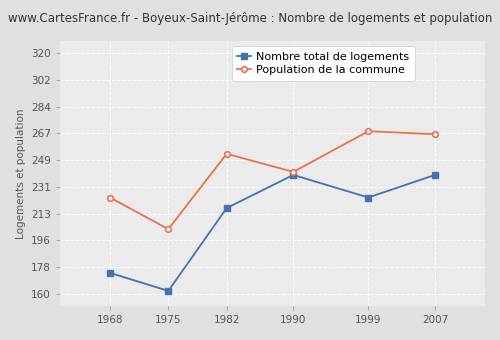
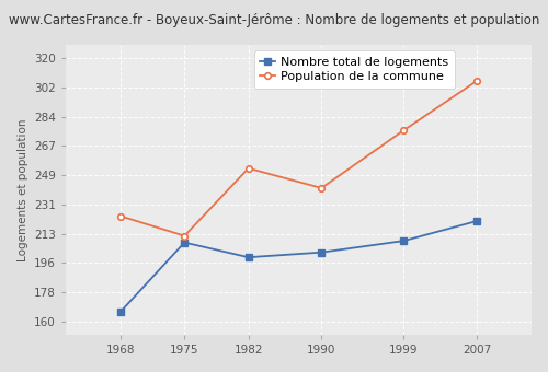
Nombre total de logements/1968: 174 -> 166
Nombre total de logements/1975: 162 -> 208
Population de la commune/1975: 203 -> 212
Nombre total de logements/1982: 217 -> 199
Nombre total de logements/1990: 239 -> 202
Nombre total de logements/1999: 224 -> 209
Population de la commune/1999: 268 -> 276
Nombre total de logements/2007: 239 -> 221
Population de la commune/2007: 266 -> 306
